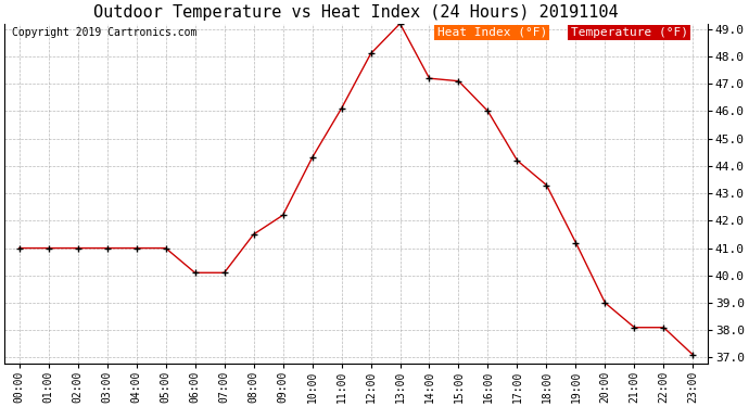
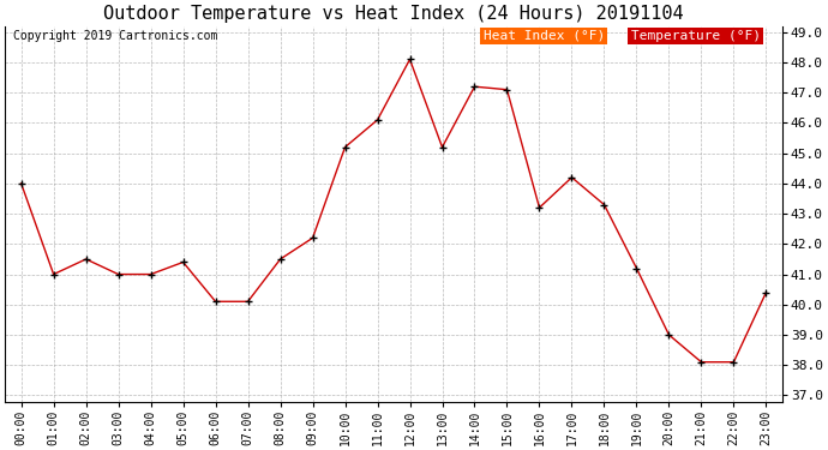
00:00: 41.0 -> 44.0
02:00: 41.0 -> 41.5
05:00: 41.0 -> 41.4
10:00: 44.3 -> 45.2
13:00: 49.2 -> 45.2
16:00: 46.0 -> 43.2
23:00: 37.1 -> 40.4
